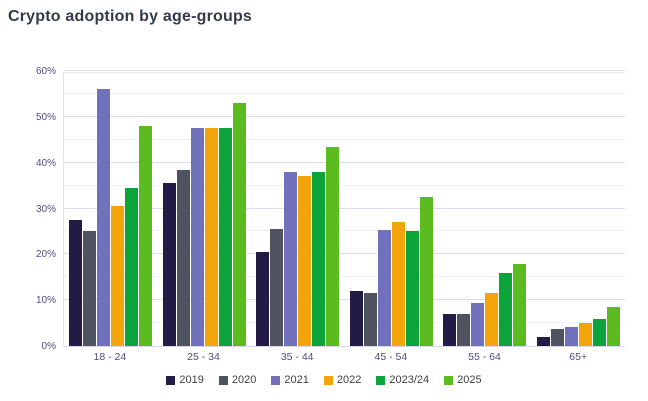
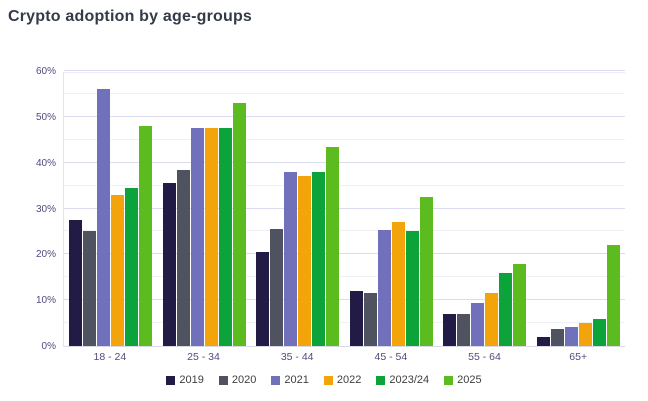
2022/18 - 24: 30% -> 33%
2025/65+: 8% -> 22%
